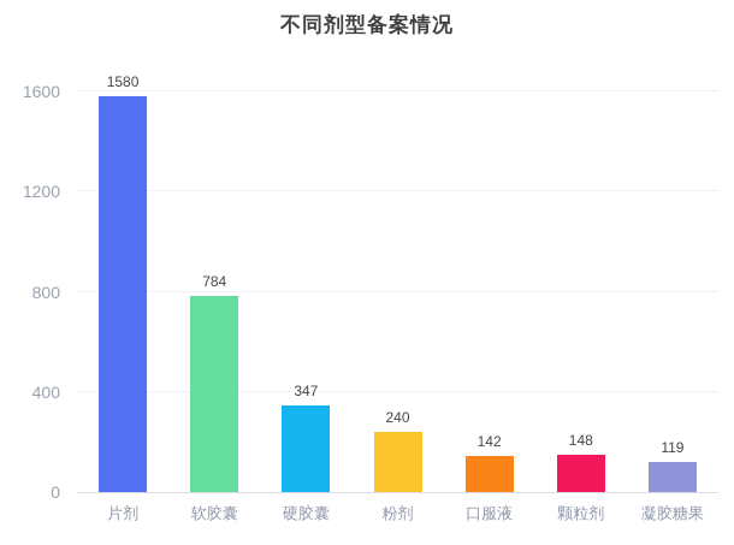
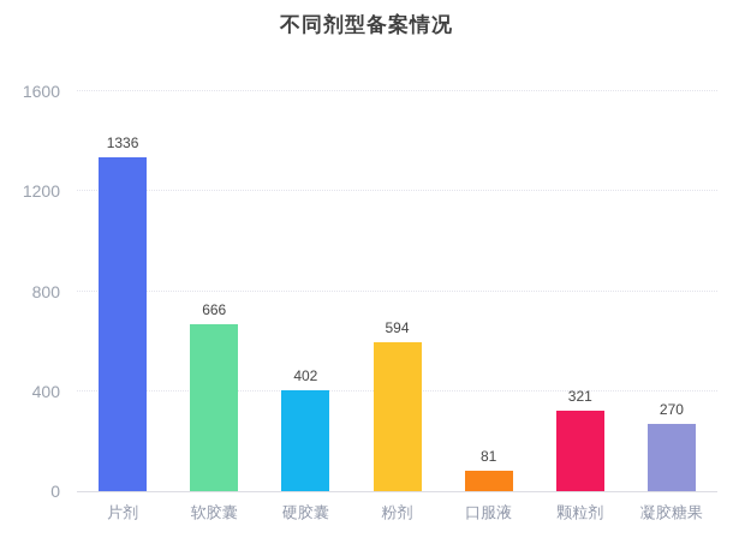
片剂: 1580 -> 1336
软胶囊: 784 -> 666
硬胶囊: 347 -> 402
粉剂: 240 -> 594
口服液: 142 -> 81
颗粒剂: 148 -> 321
凝胶糖果: 119 -> 270
